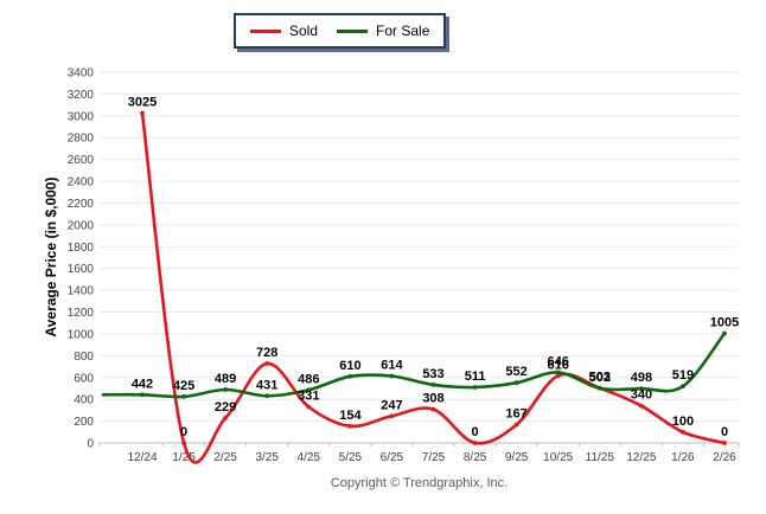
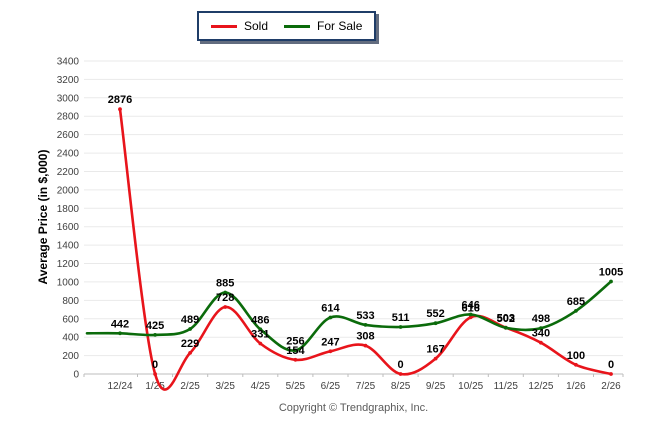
Sold/12/24: 3025 -> 2876
For Sale/3/25: 431 -> 885
For Sale/5/25: 610 -> 256
For Sale/1/26: 519 -> 685
